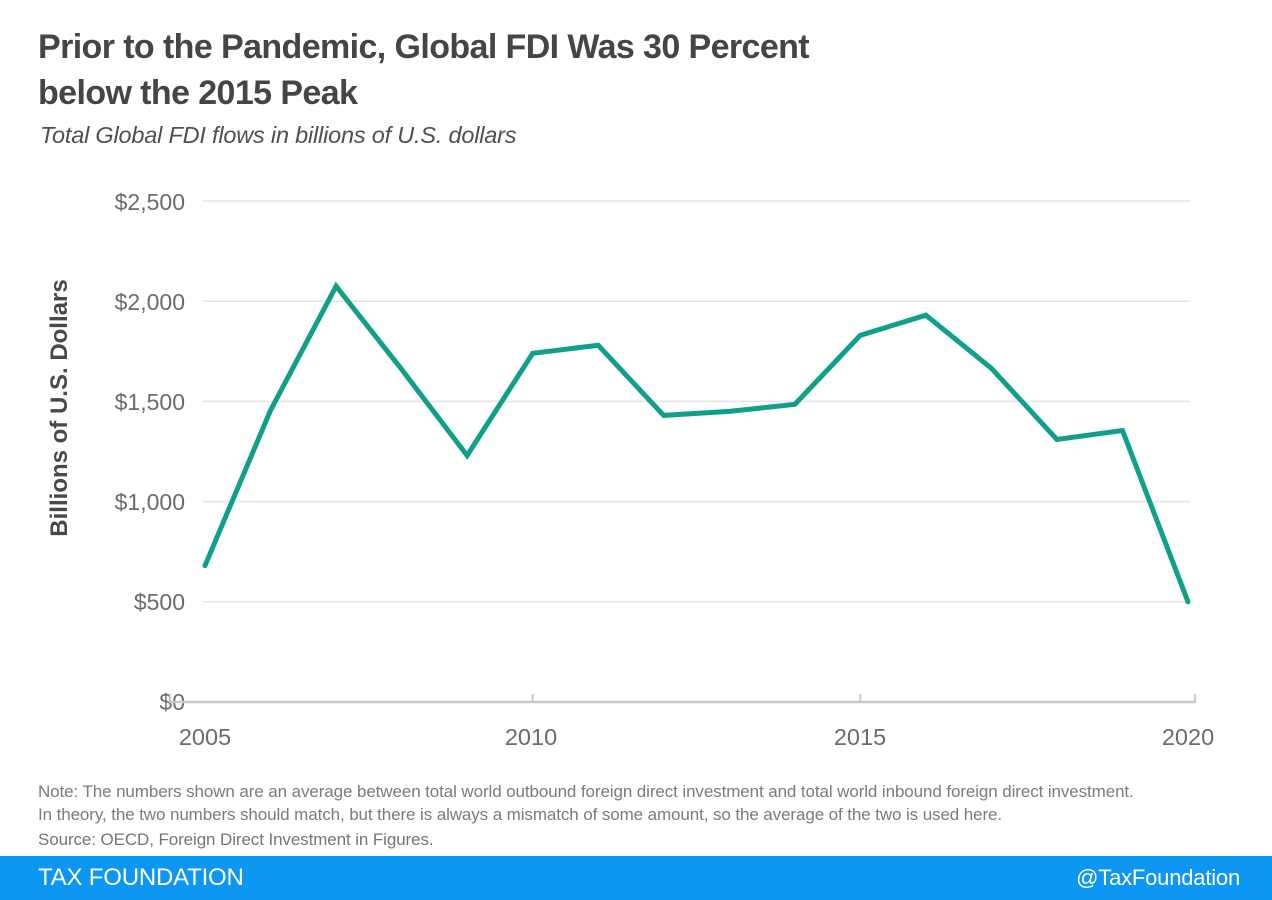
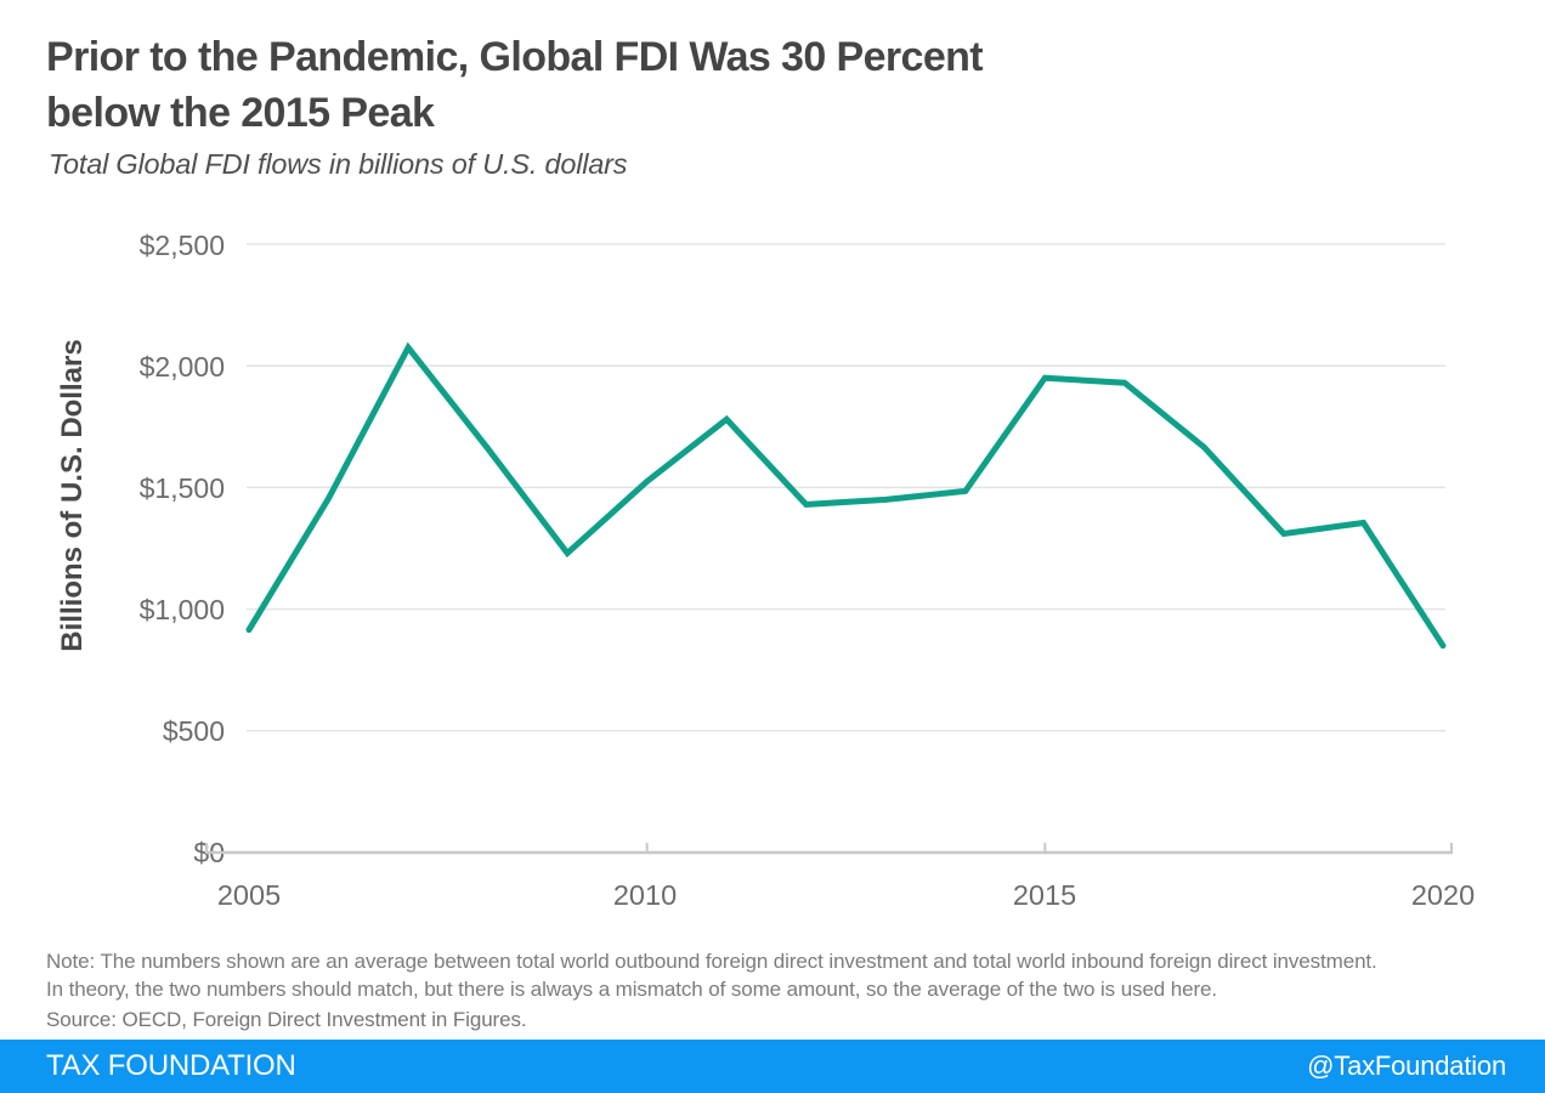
2005: $680 -> $920
2010: $1740 -> $1520
2015: $1830 -> $1950
2020: $500 -> $850
